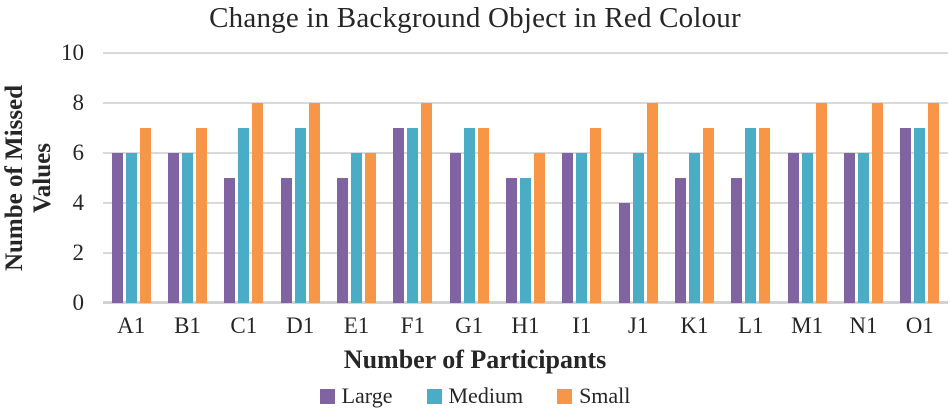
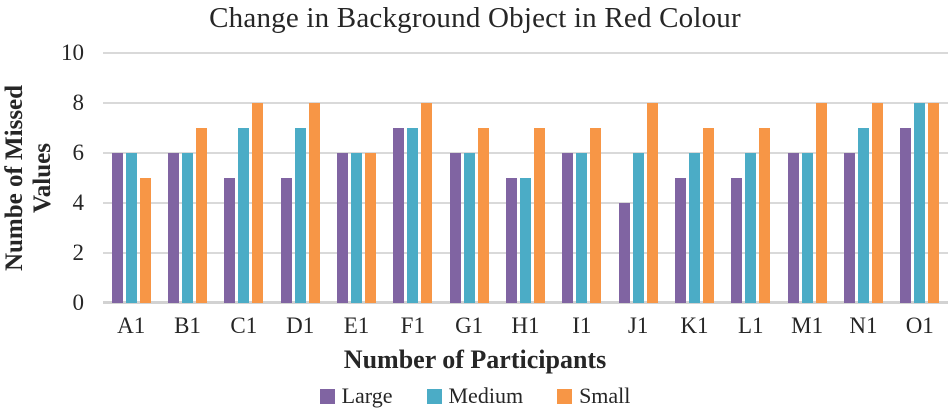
Small/A1: 7 -> 5
Large/E1: 5 -> 6
Medium/G1: 7 -> 6
Small/H1: 6 -> 7
Medium/L1: 7 -> 6
Medium/N1: 6 -> 7
Medium/O1: 7 -> 8
